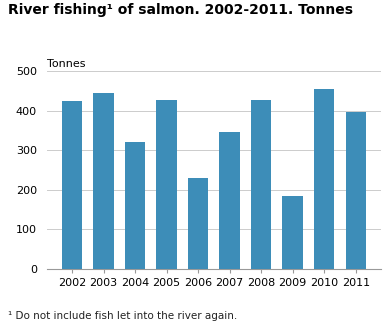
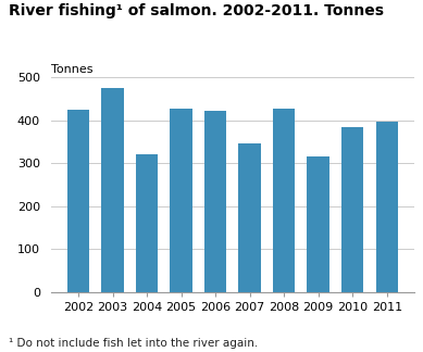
2003: 445 -> 475
2006: 230 -> 422
2009: 185 -> 315
2010: 455 -> 385
